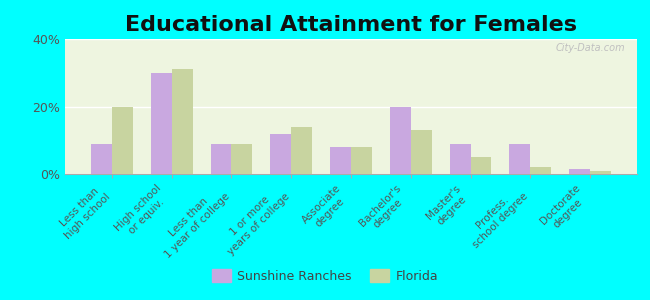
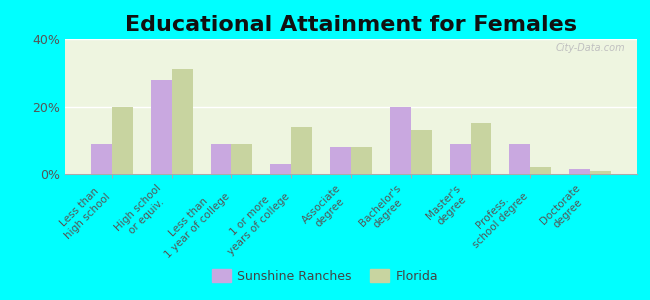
Sunshine Ranches/High school or equiv.: 30.0% -> 28.0%
Sunshine Ranches/1 or more years of college: 12.0% -> 3.0%
Florida/Master's degree: 5% -> 15%
